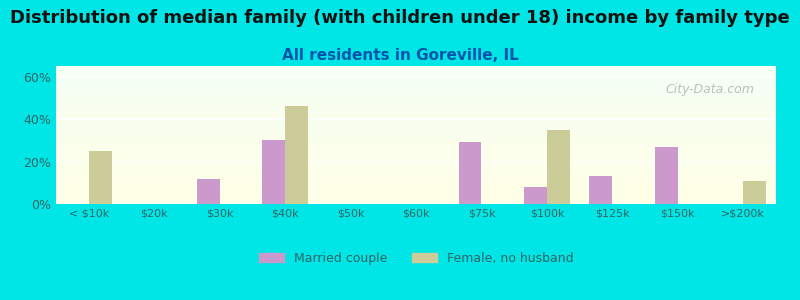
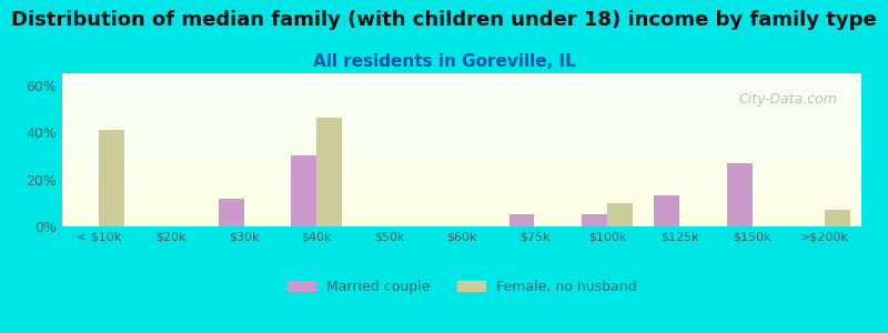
Female, no husband/< $10k: 25% -> 41%
Married couple/$75k: 29% -> 5%
Married couple/$100k: 8% -> 5%
Female, no husband/$100k: 35% -> 10%
Female, no husband/>$200k: 11% -> 7%
